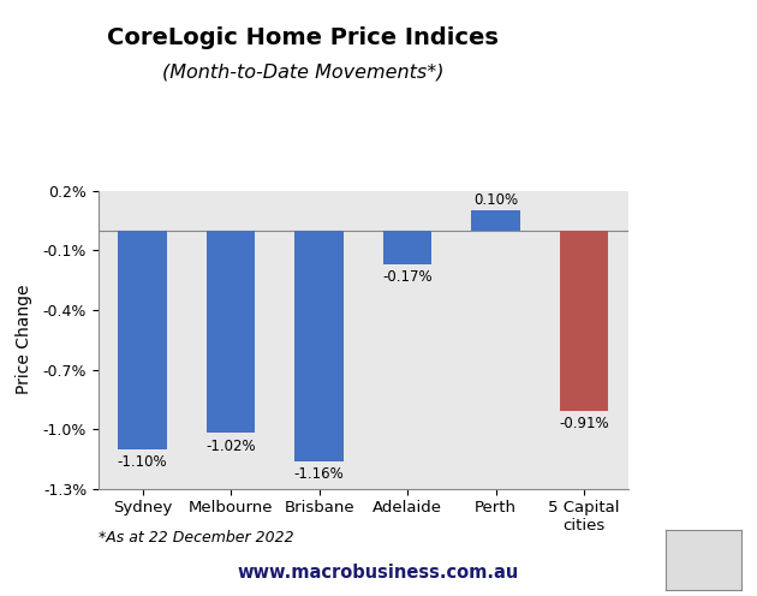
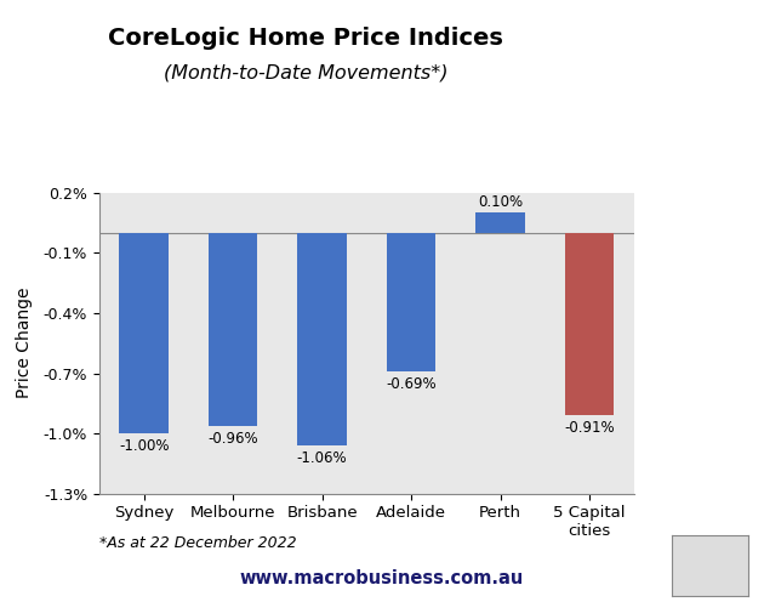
Sydney: -1.10% -> -1.00%
Melbourne: -1.02% -> -0.96%
Brisbane: -1.16% -> -1.06%
Adelaide: -0.17% -> -0.69%
